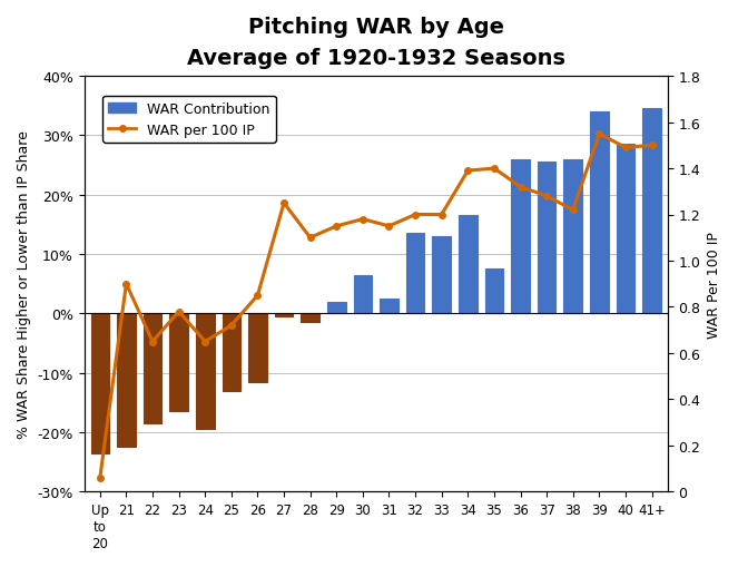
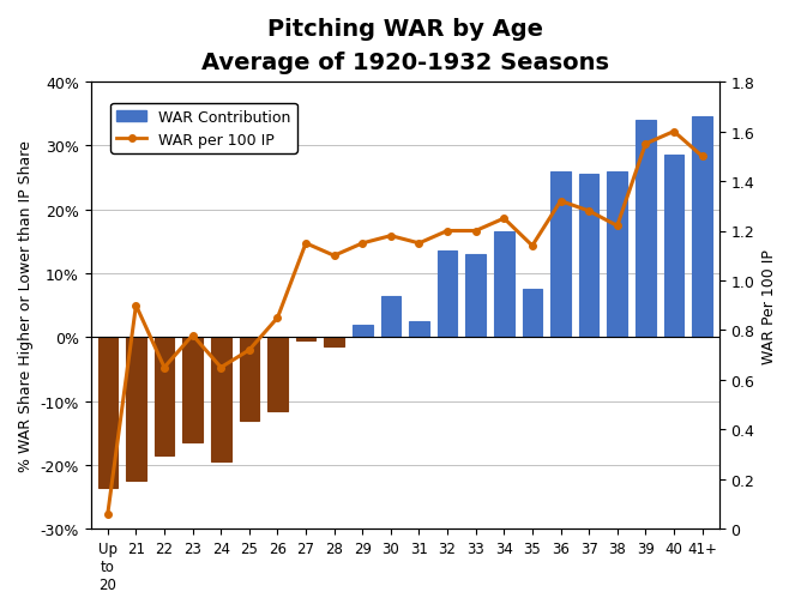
WAR per 100 IP/27: 1.25 -> 1.15
WAR per 100 IP/34: 1.39 -> 1.25
WAR per 100 IP/35: 1.40 -> 1.14
WAR per 100 IP/40: 1.49 -> 1.60
